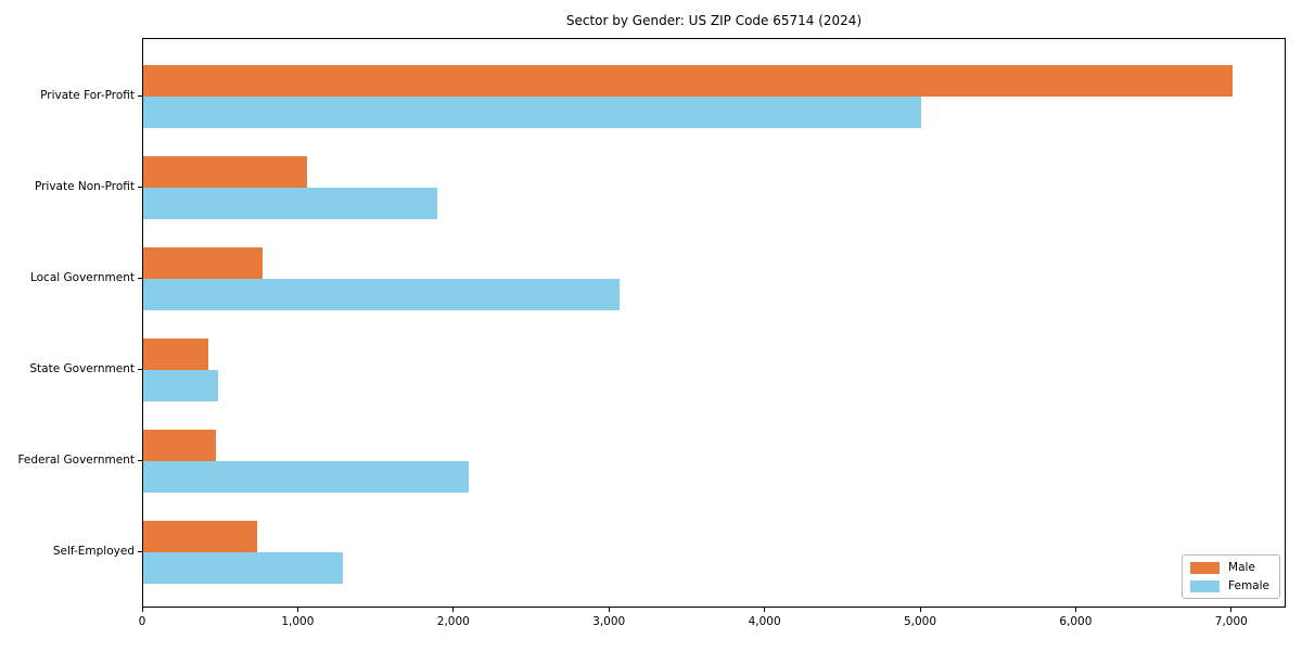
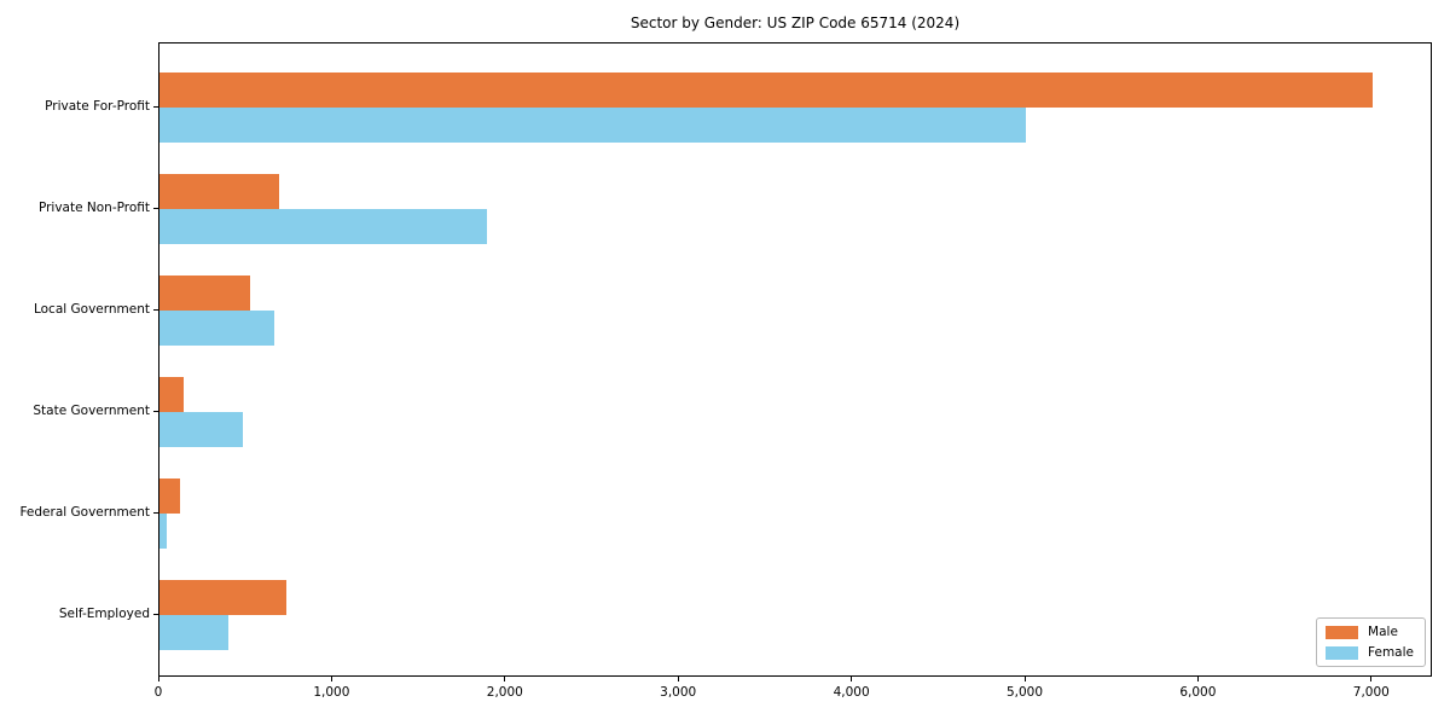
Male/Private Non-Profit: 1050 -> 690
Male/Local Government: 770 -> 520
Female/Local Government: 3060 -> 660
Male/State Government: 420 -> 140
Male/Federal Government: 470 -> 120
Female/Federal Government: 2090 -> 40
Female/Self-Employed: 1280 -> 400
